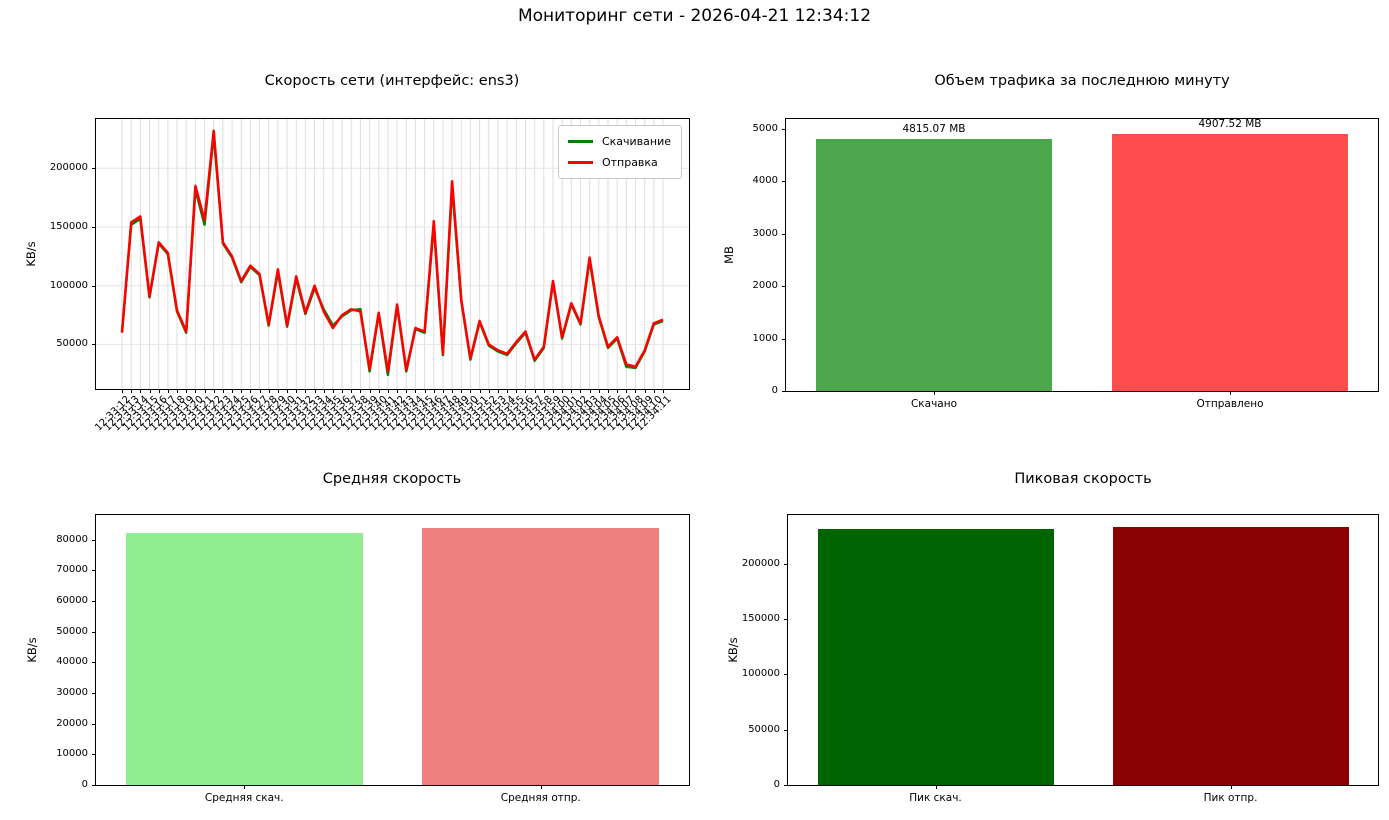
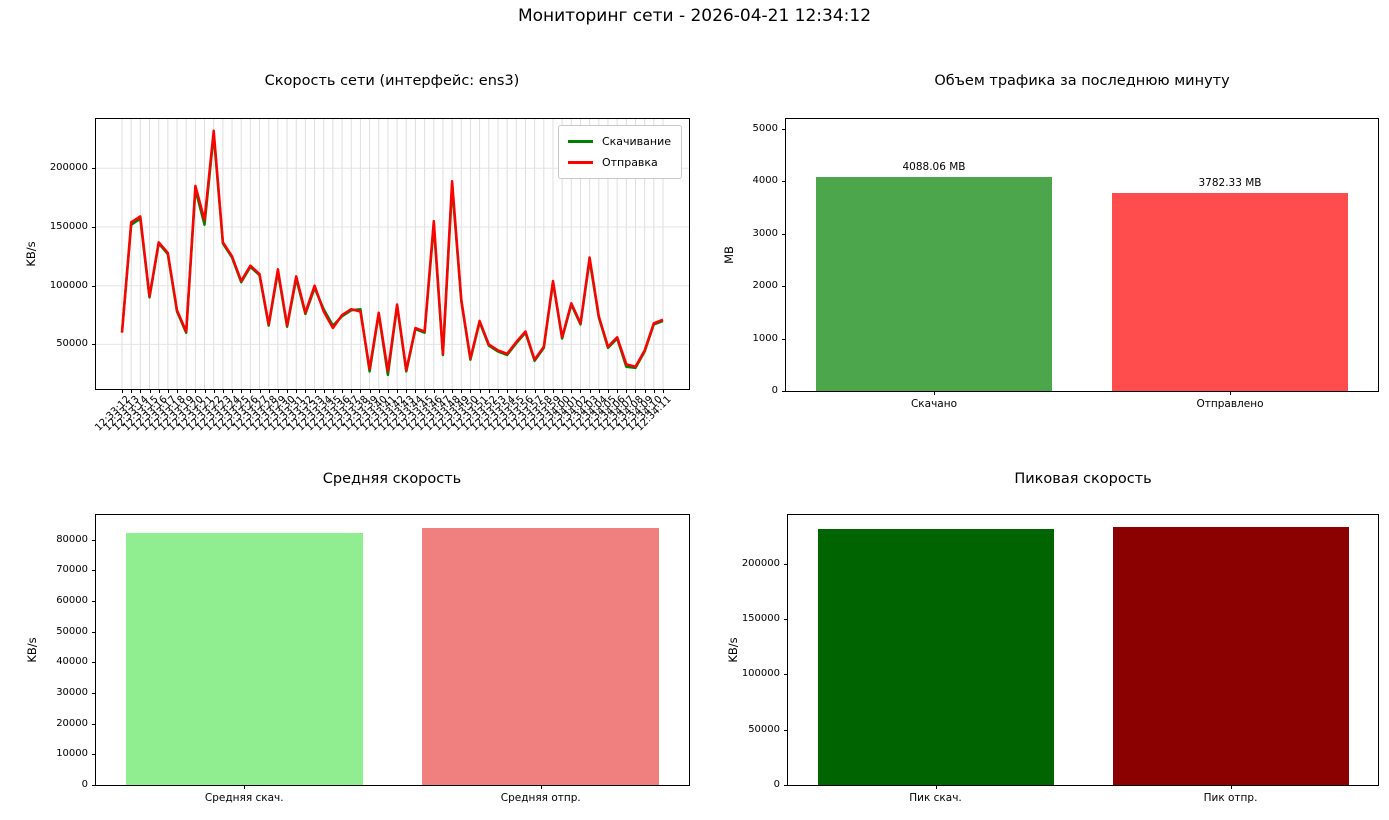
Объем трафика за последнюю минуту/Скачано: 4815.07 -> 4088.06
Объем трафика за последнюю минуту/Отправлено: 4907.52 -> 3782.33
